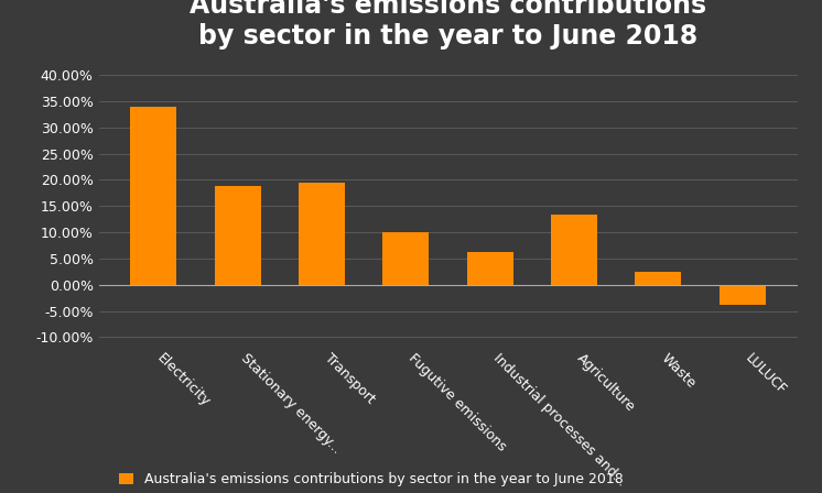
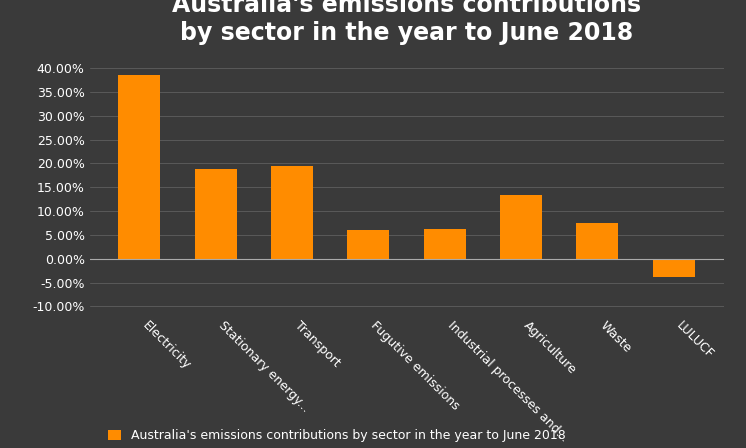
Electricity: 33.9% -> 38.5%
Fugutive emissions: 10.1% -> 6.0%
Waste: 2.4% -> 7.5%
